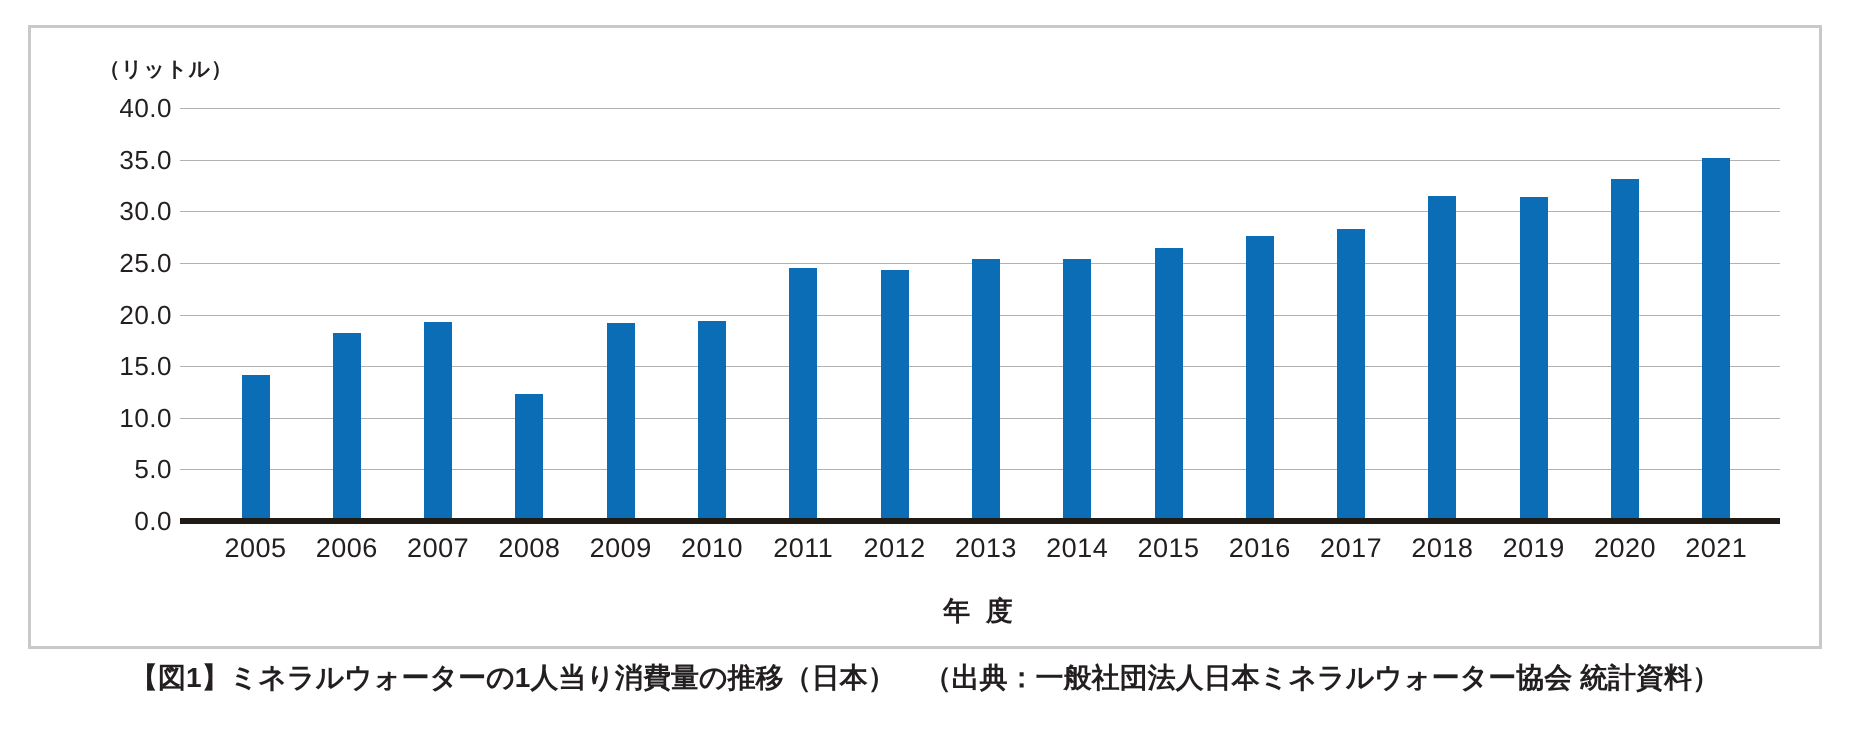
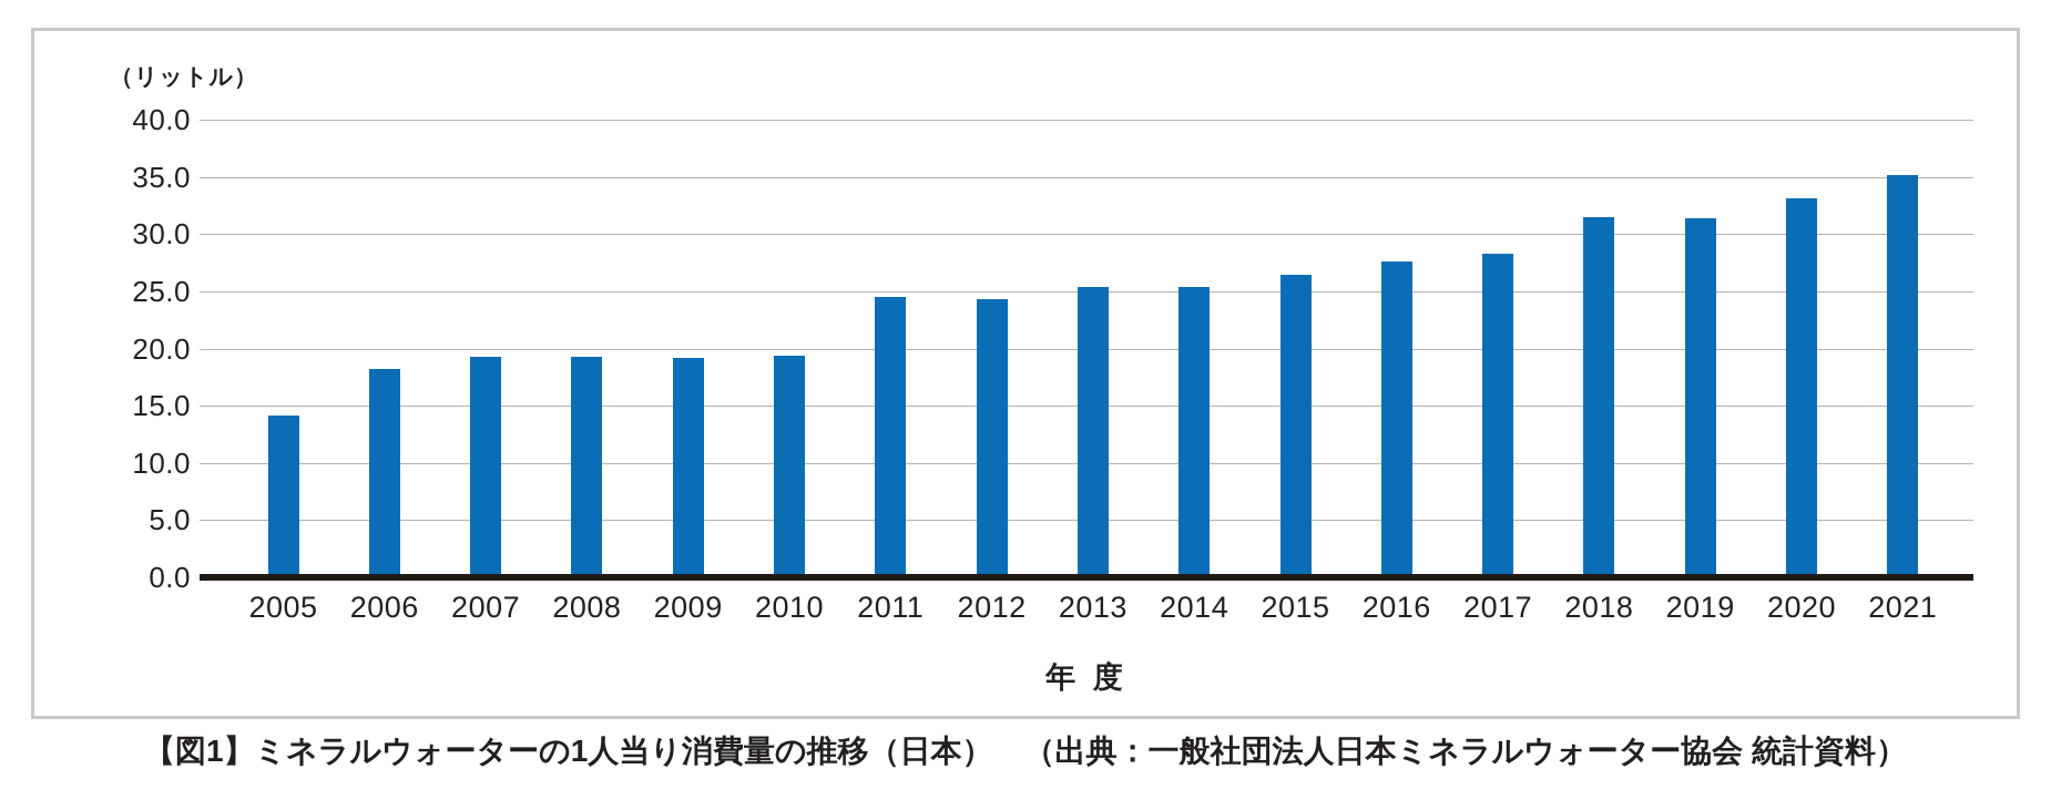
2008: 12.3 -> 19.3
